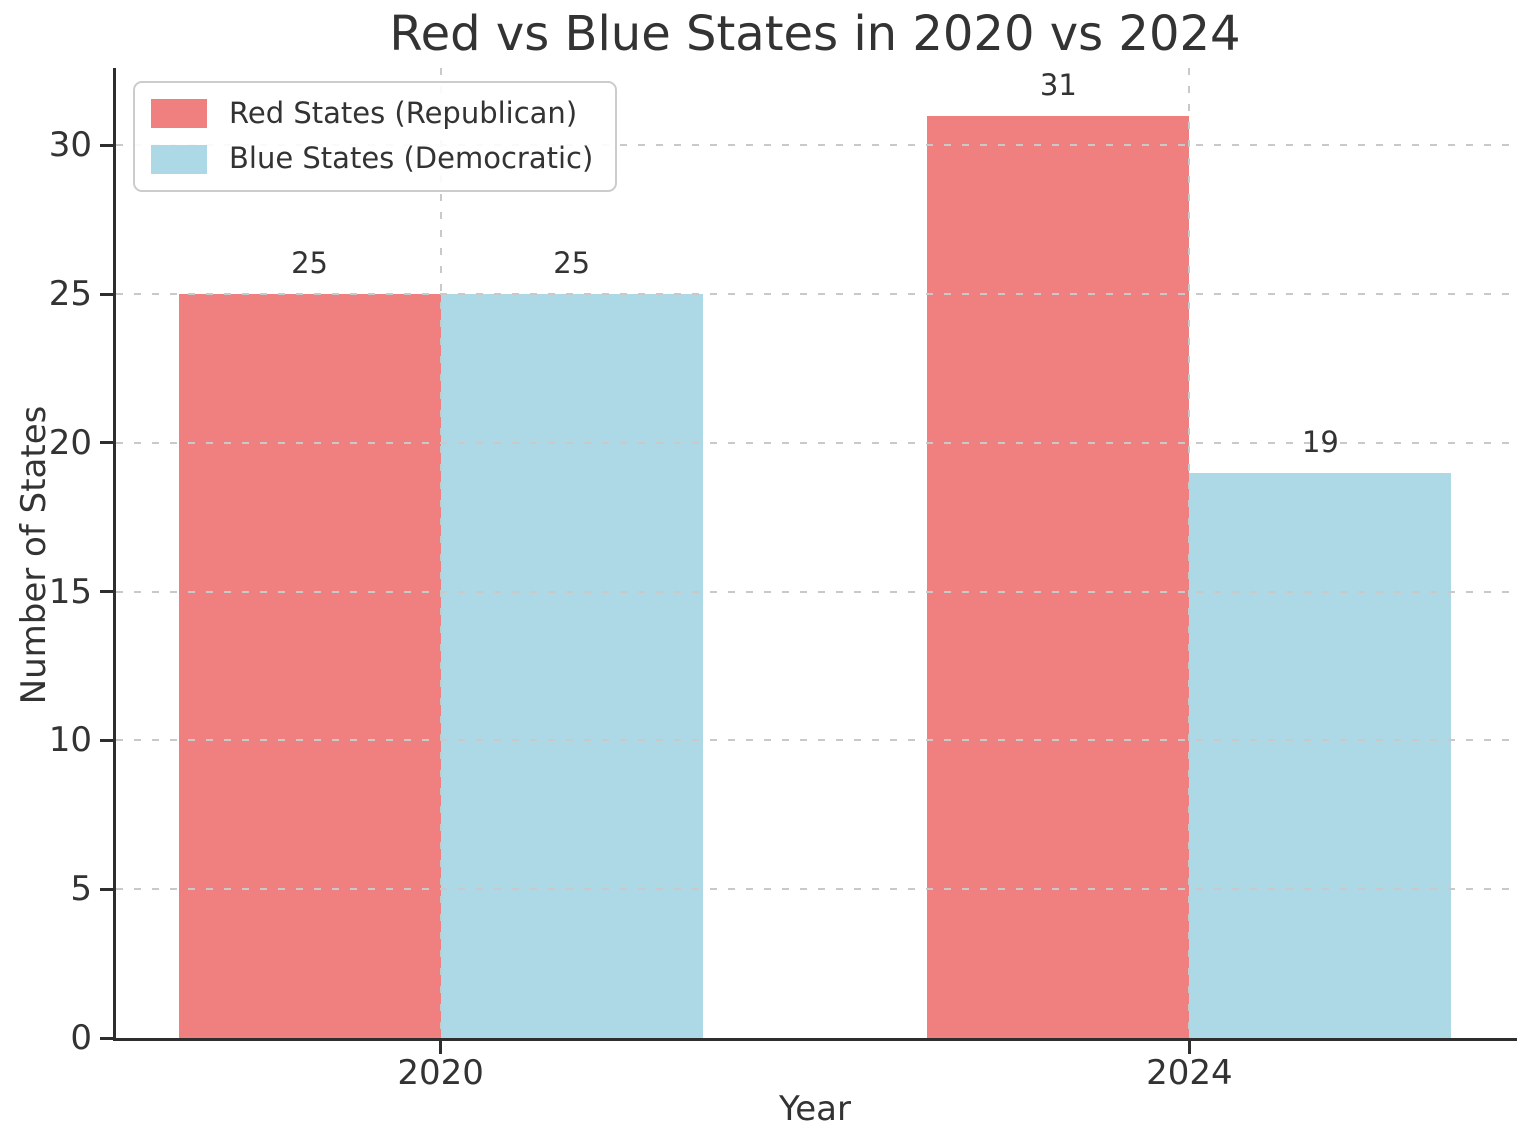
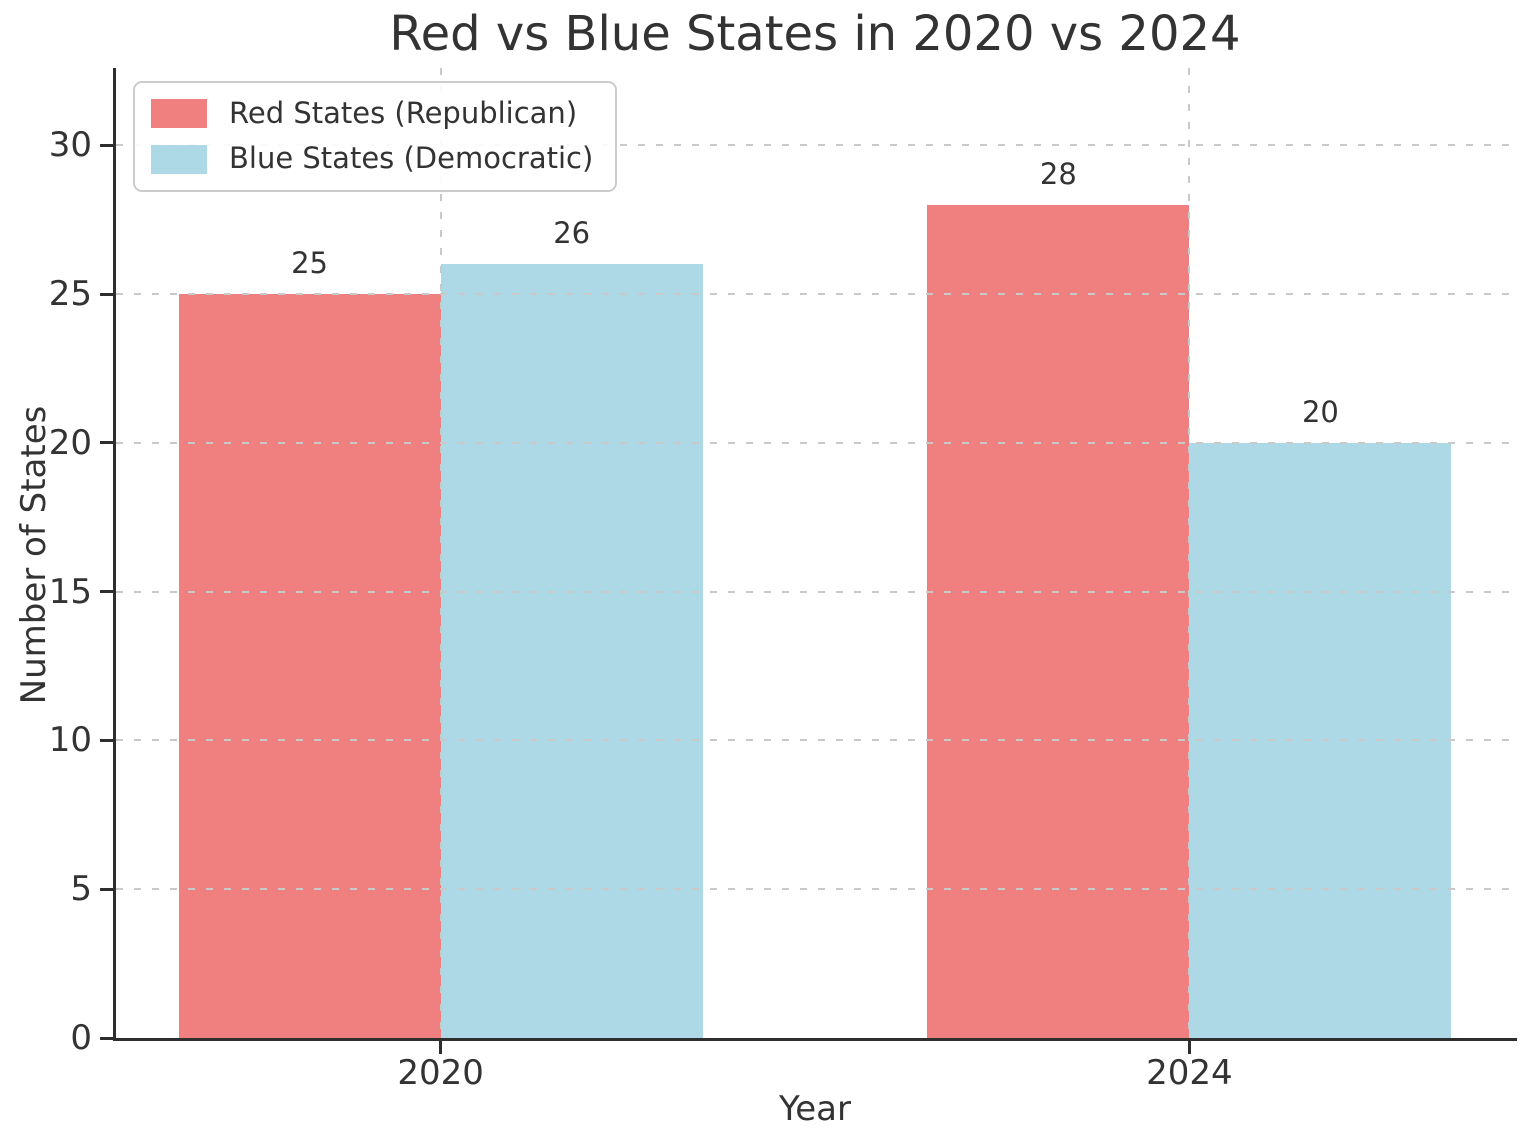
Blue States (Democratic)/2020: 25 -> 26
Red States (Republican)/2024: 31 -> 28
Blue States (Democratic)/2024: 19 -> 20
